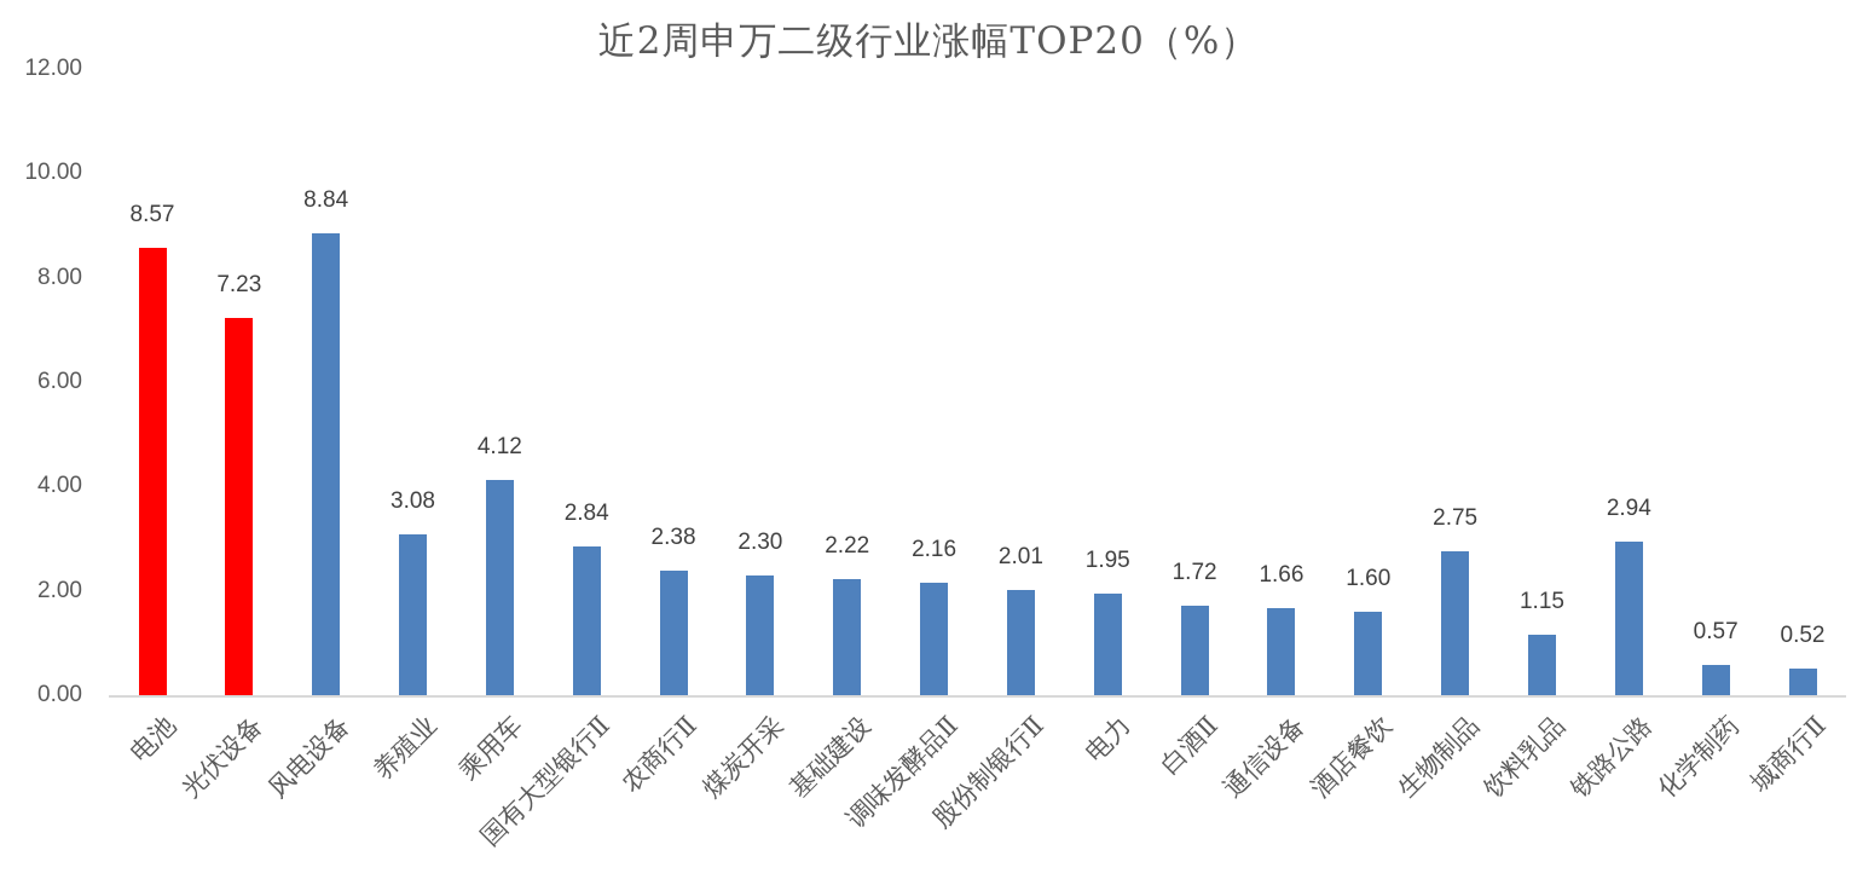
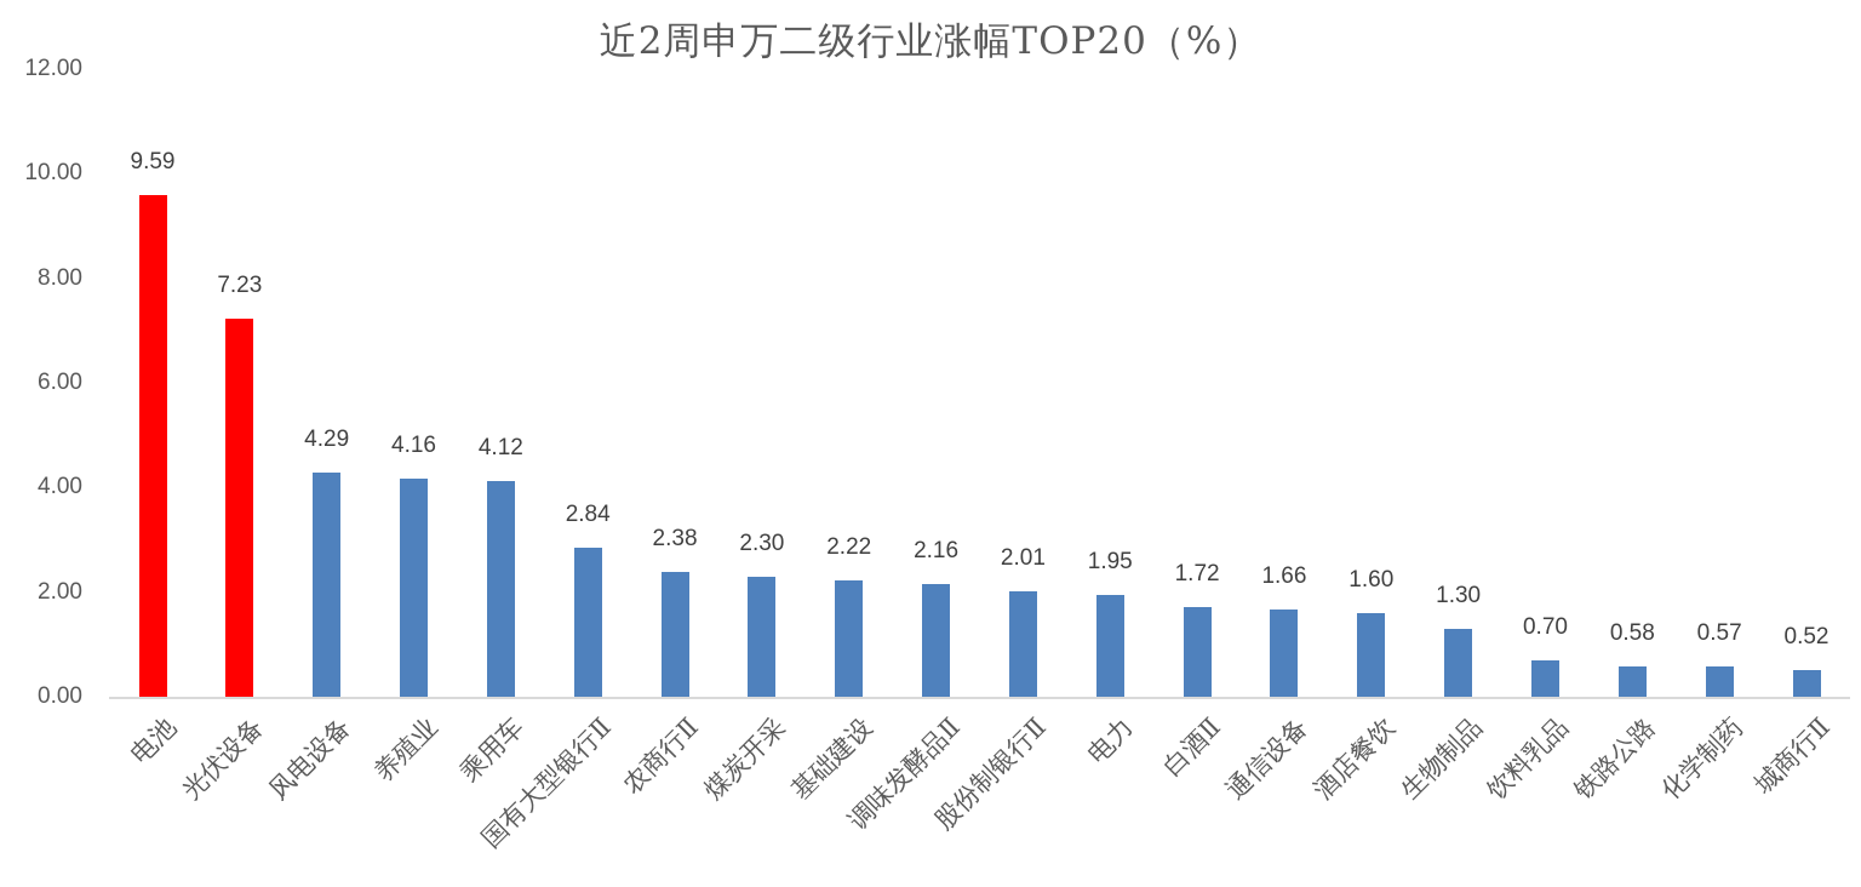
电池: 8.57 -> 9.59
风电设备: 8.84 -> 4.29
养殖业: 3.08 -> 4.16
生物制品: 2.75 -> 1.30
饮料乳品: 1.15 -> 0.70
铁路公路: 2.94 -> 0.58
